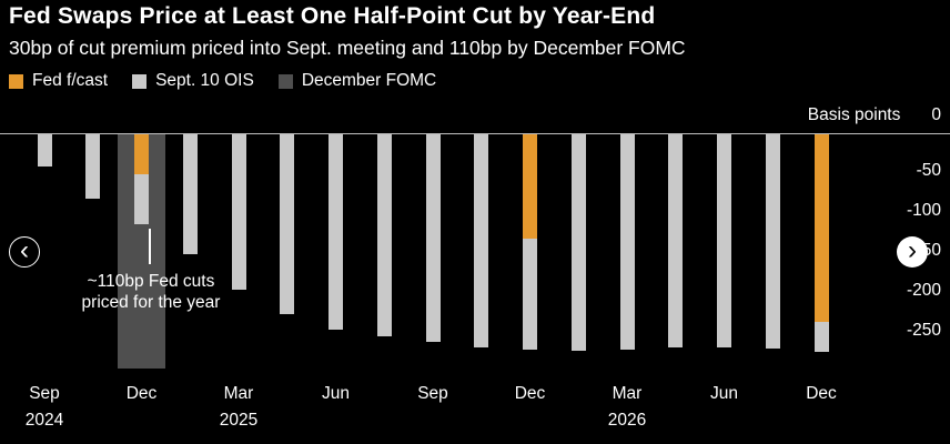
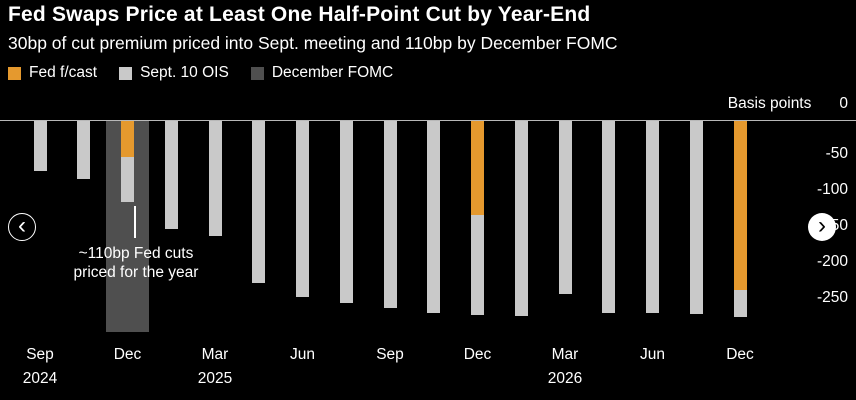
Sept. 10 OIS/Sep 2024: -40 -> -70
Sept. 10 OIS/Mar 2025: -200 -> -160
Sept. 10 OIS/Mar 2026: -270 -> -240
